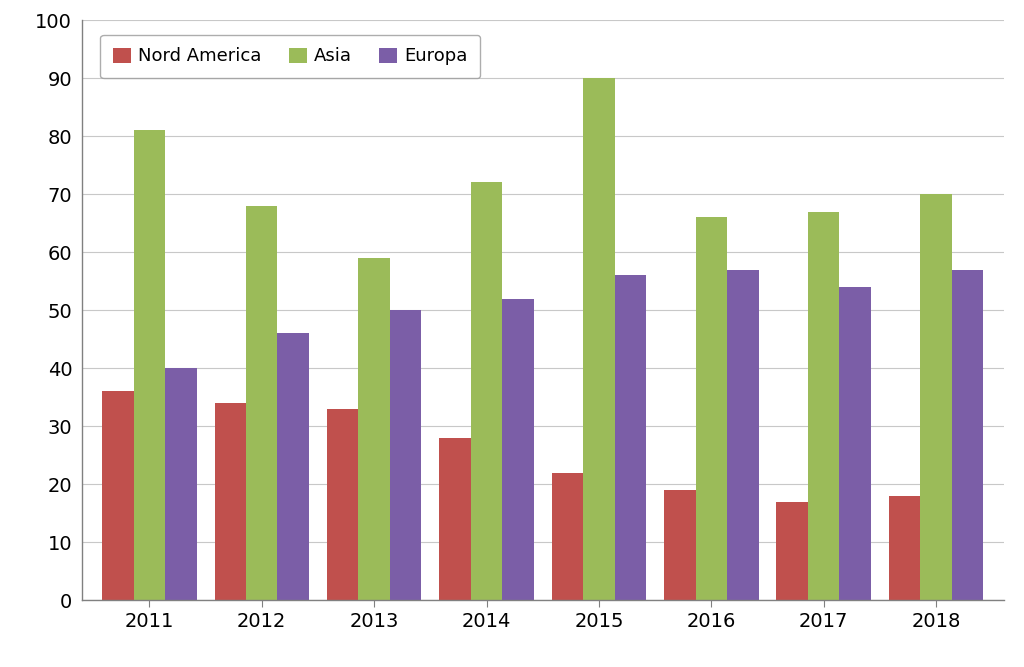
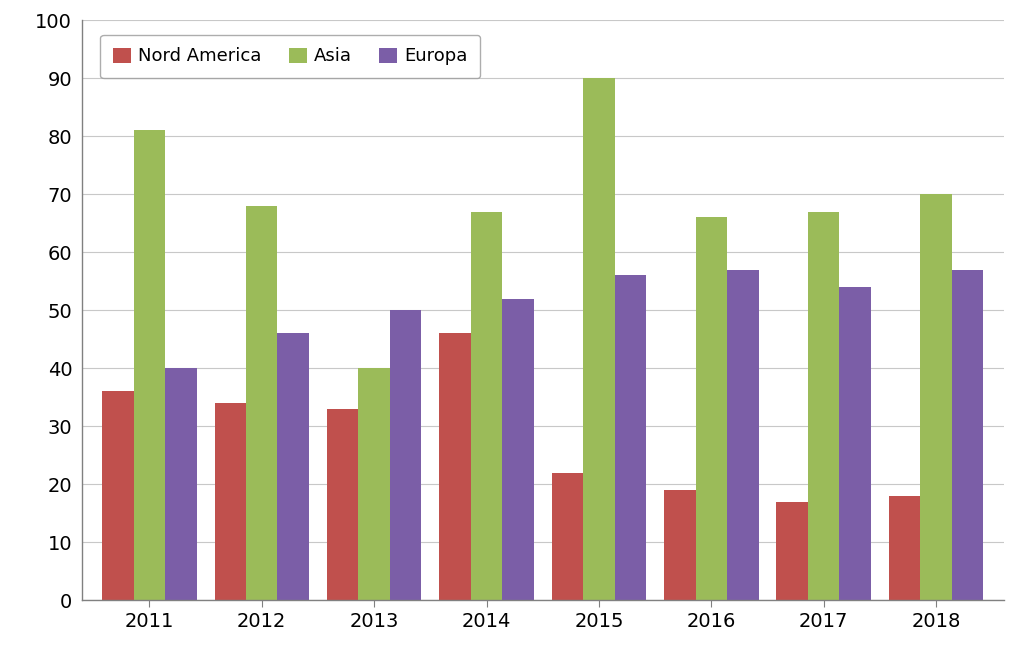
Asia/2013: 59 -> 40
Nord America/2014: 28 -> 46
Asia/2014: 72 -> 67
